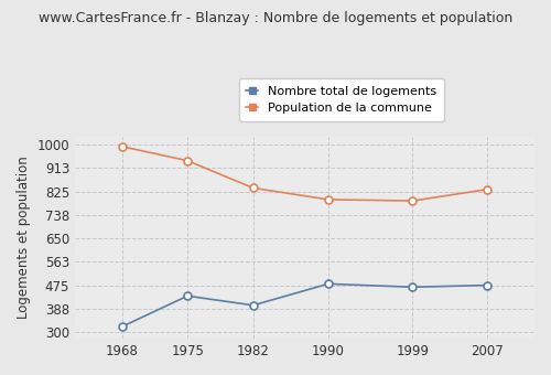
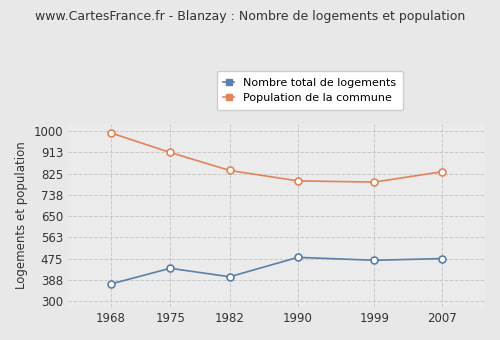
Nombre total de logements/1968: 320 -> 370
Population de la commune/1975: 940 -> 912
